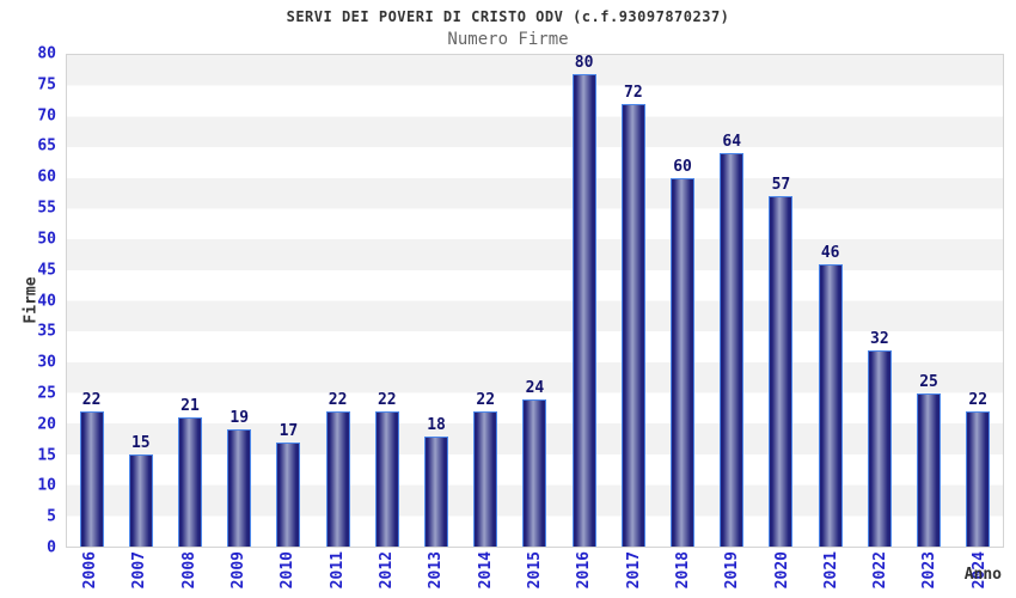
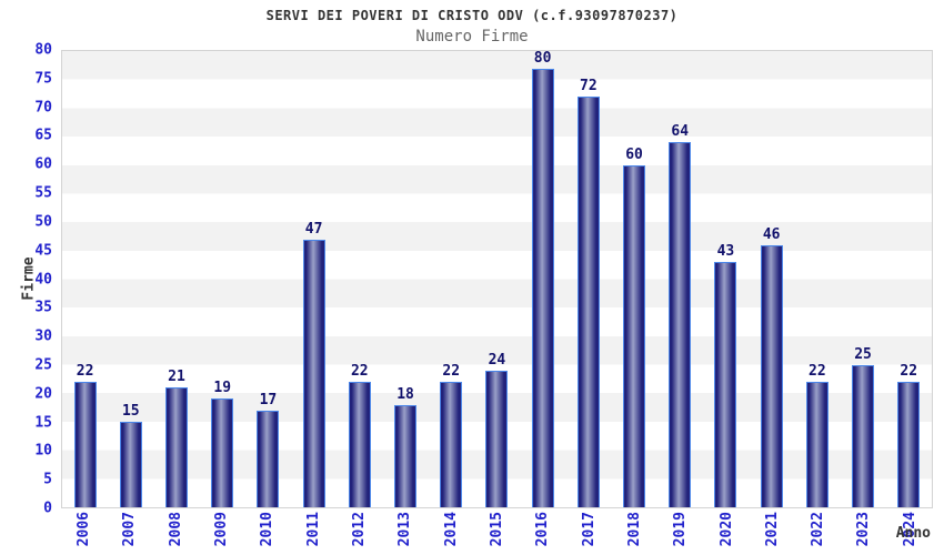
2011: 22 -> 47
2020: 57 -> 43
2022: 32 -> 22
